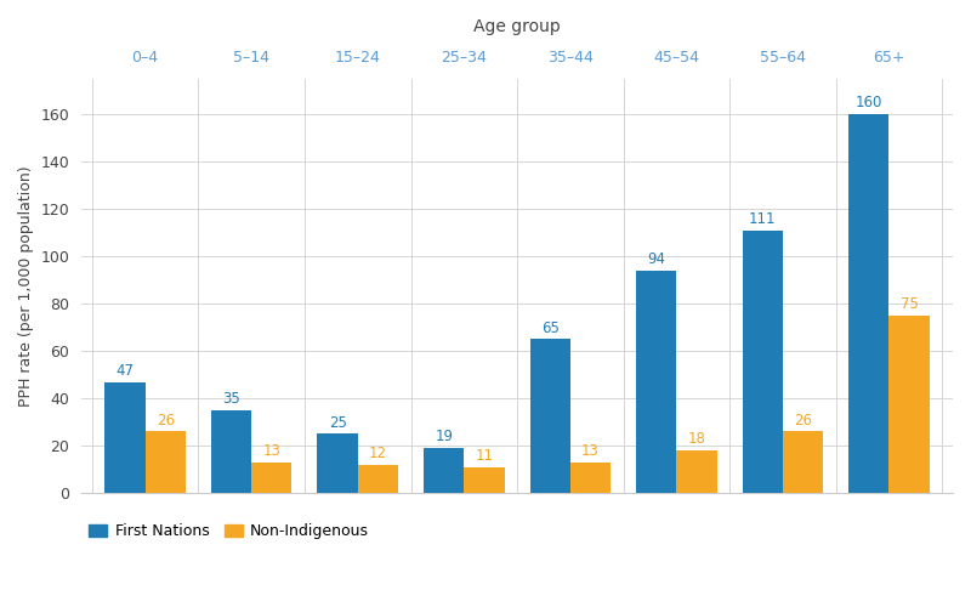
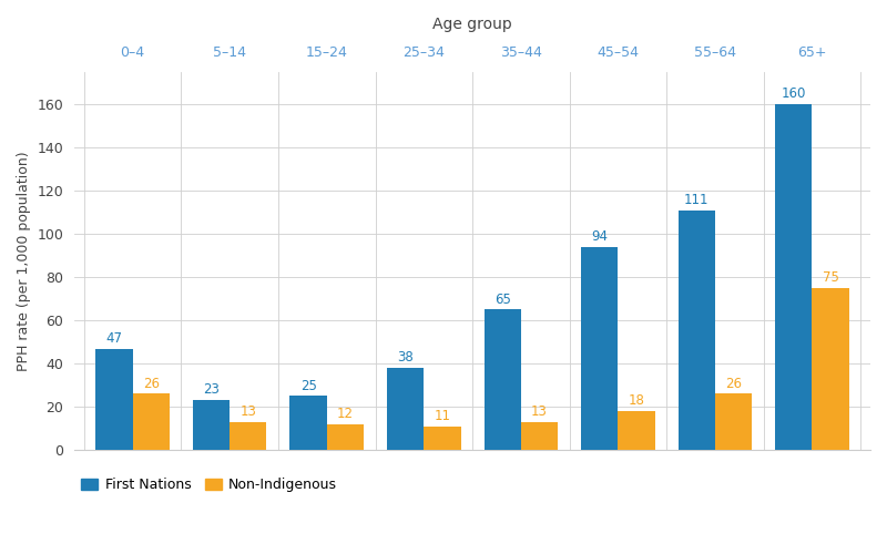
First Nations/5–14: 35 -> 23
First Nations/25–34: 19 -> 38
